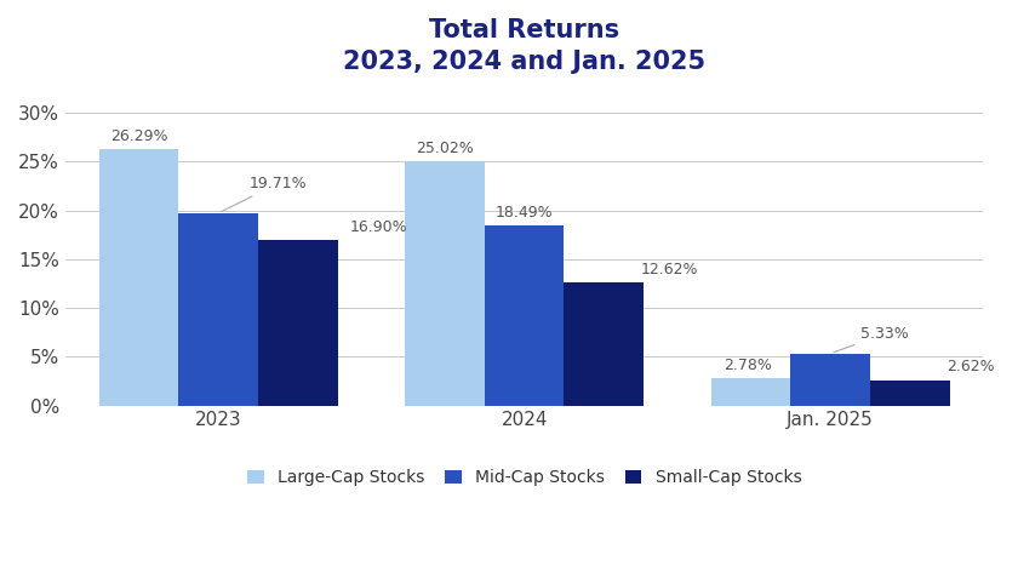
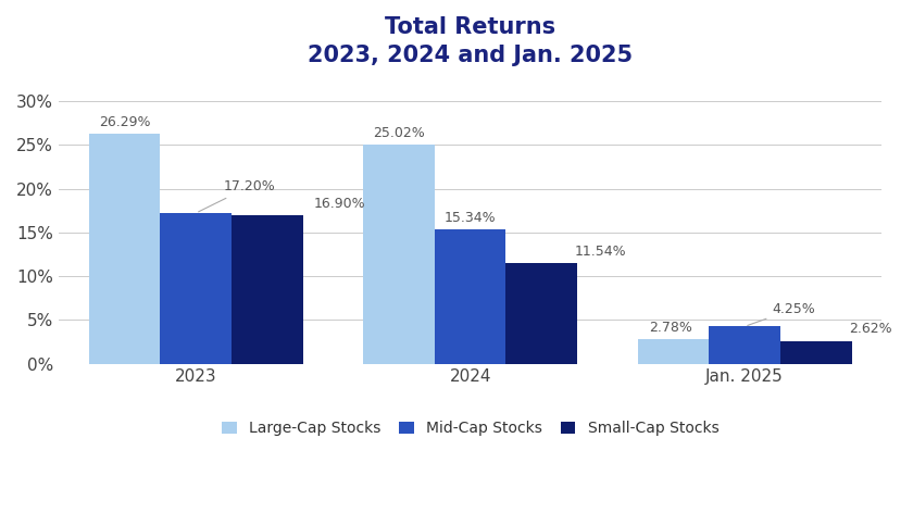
Mid-Cap Stocks/2023: 19.71% -> 17.20%
Mid-Cap Stocks/2024: 18.49% -> 15.34%
Small-Cap Stocks/2024: 12.62% -> 11.54%
Mid-Cap Stocks/Jan. 2025: 5.33% -> 4.25%
